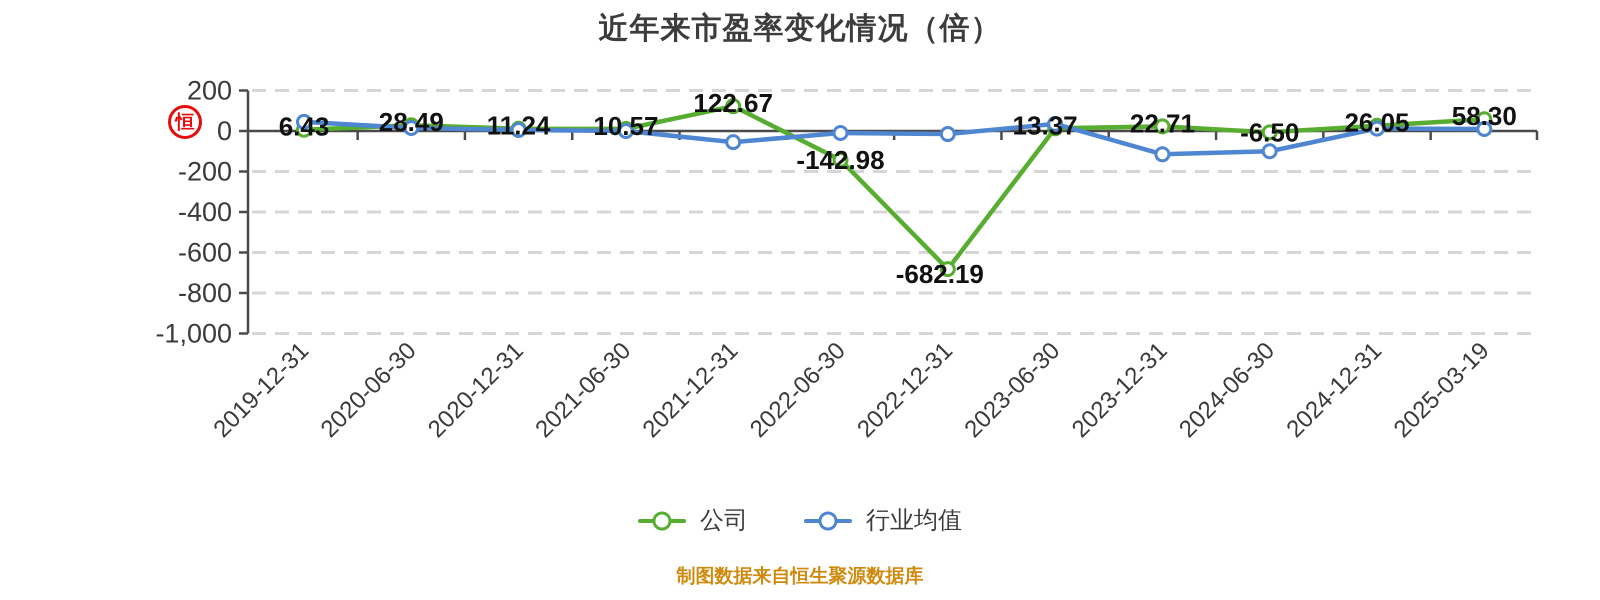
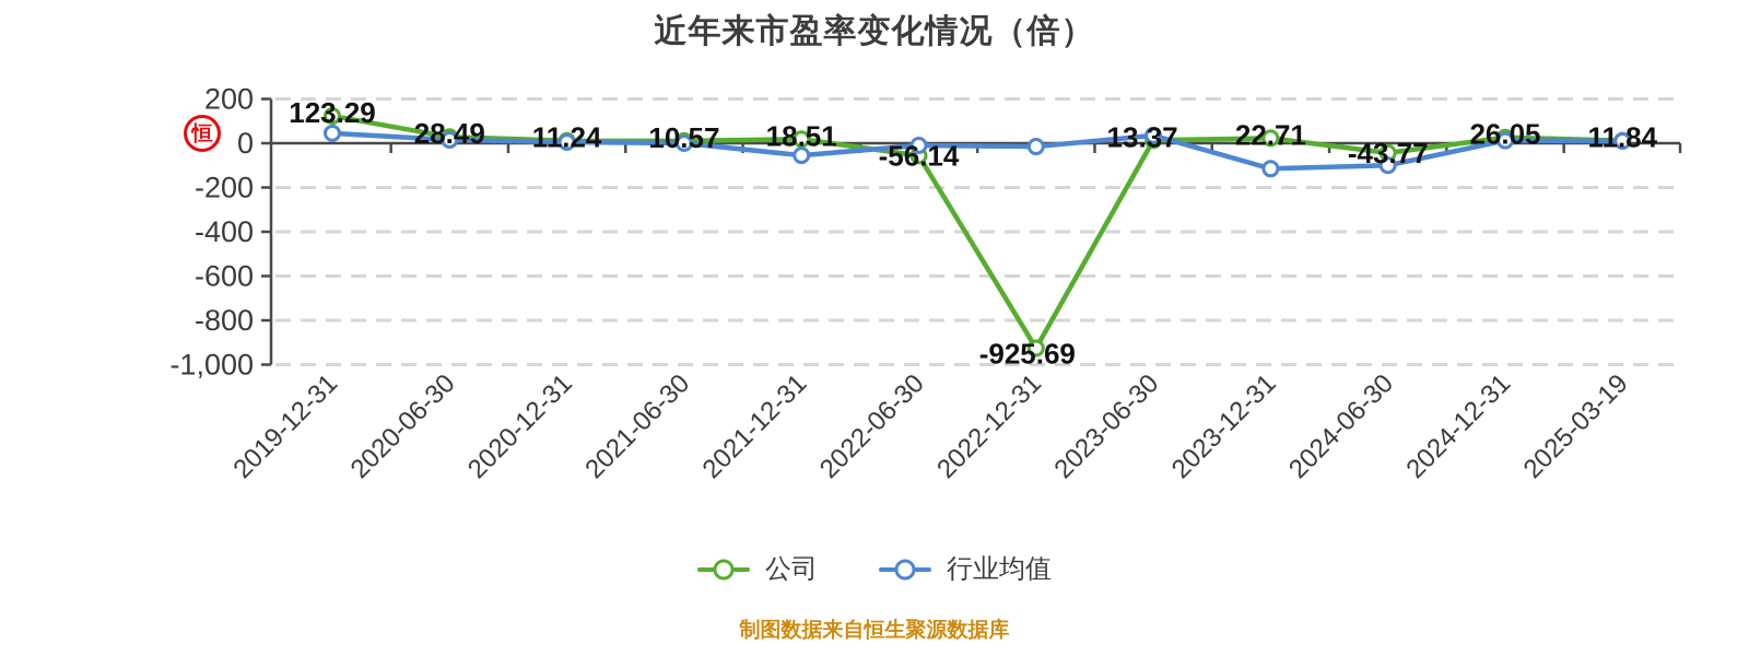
公司/2019-12-31: 6.43 -> 123.29
公司/2021-12-31: 122.67 -> 18.51
公司/2022-06-30: -142.98 -> -56.14
公司/2022-12-31: -682.19 -> -925.69
公司/2024-06-30: -6.50 -> -43.77
公司/2025-03-19: 58.30 -> 11.84
